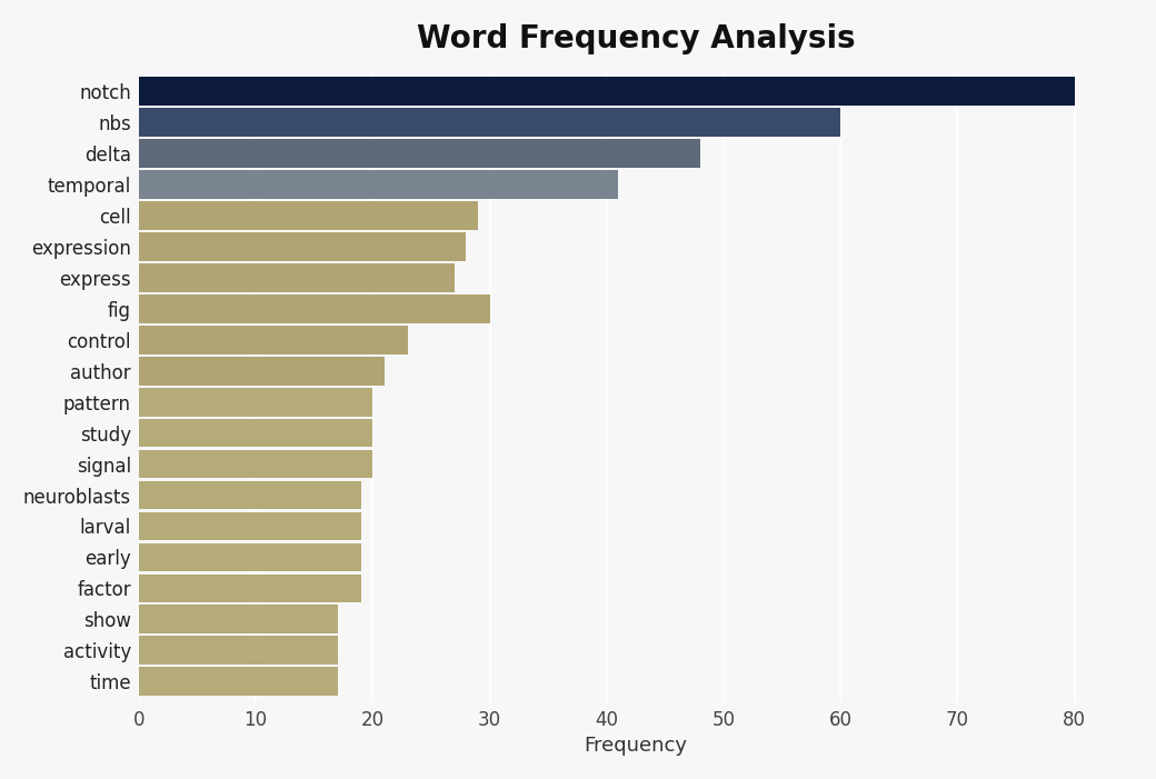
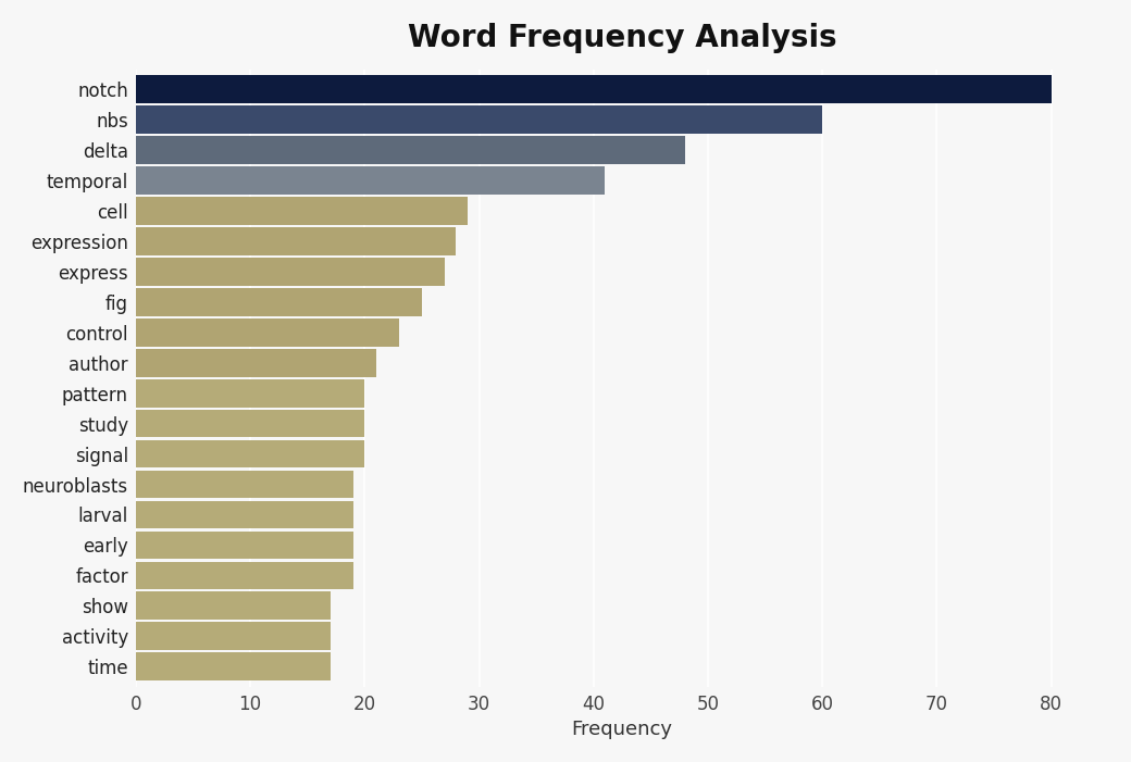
fig: 30 -> 25
